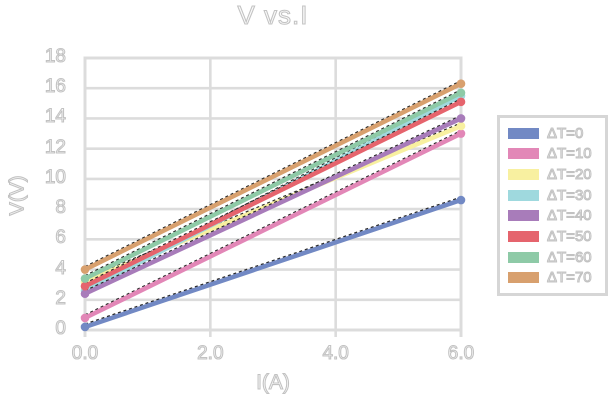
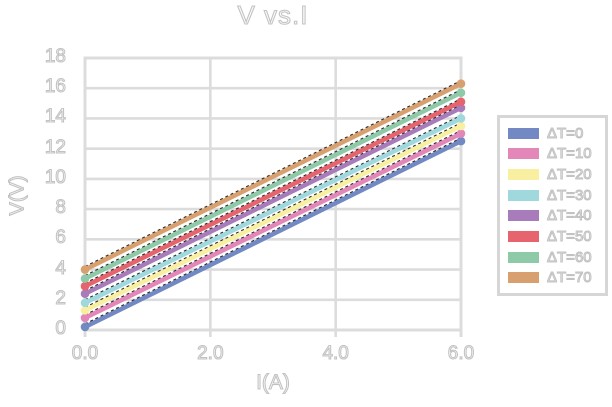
ΔT=20/0: 3.2 -> 1.3
ΔT=30/0: 2.6 -> 1.8
ΔT=0/6: 8.6 -> 12.5
ΔT=30/6: 15.5 -> 14.0
ΔT=40/6: 14.0 -> 14.7
